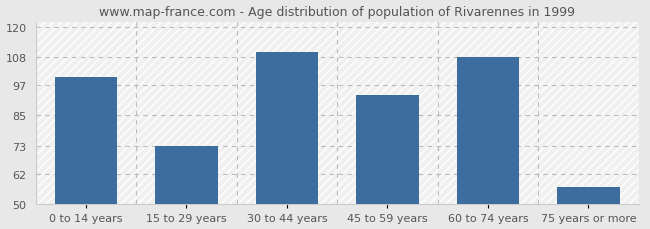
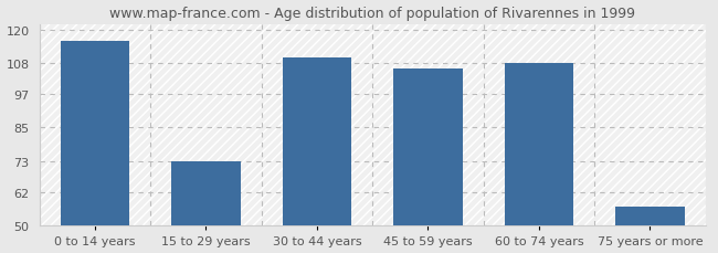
0 to 14 years: 100 -> 116
45 to 59 years: 93 -> 106
